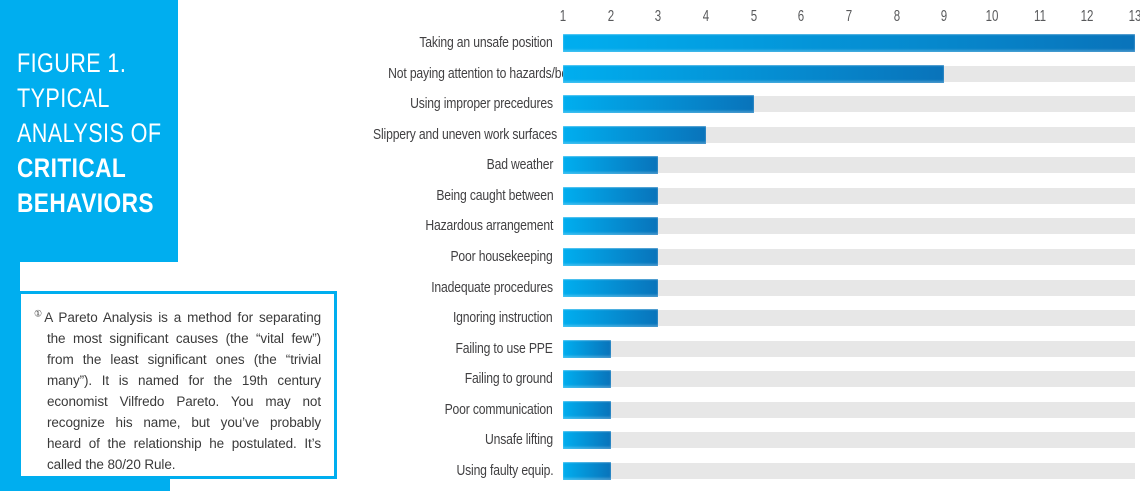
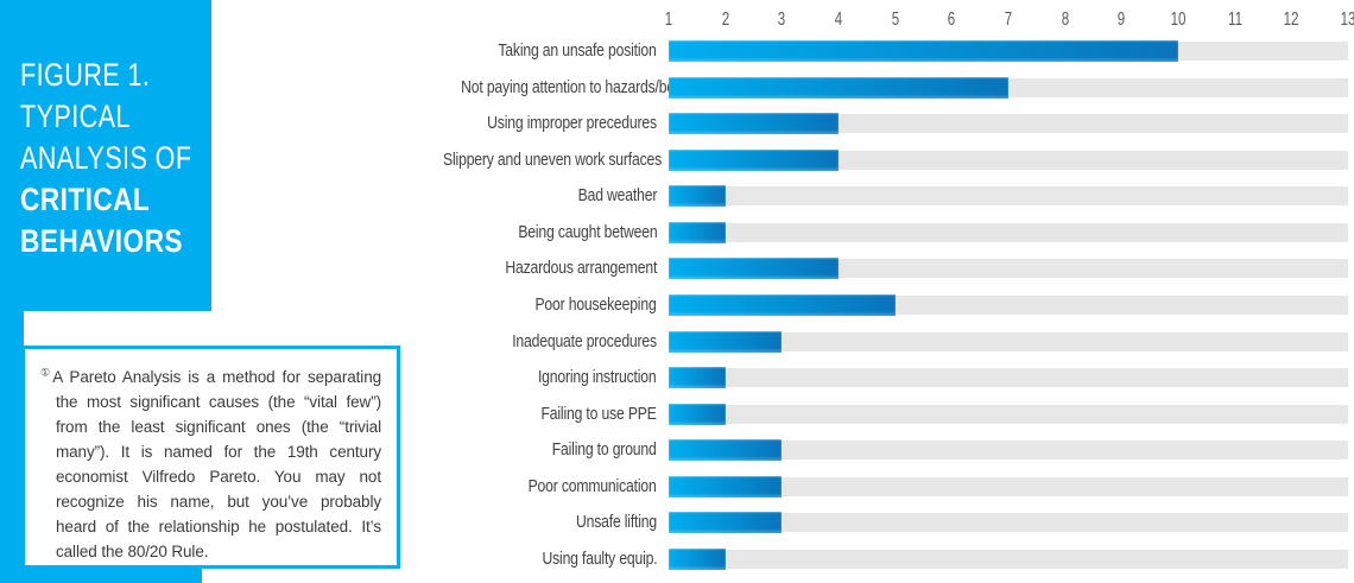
Taking an unsafe position: 13 -> 10
Not paying attention to hazards/being preoccupied: 9 -> 7
Using improper precedures: 5 -> 4
Bad weather: 3 -> 2
Being caught between: 3 -> 2
Hazardous arrangement: 3 -> 4
Poor housekeeping: 3 -> 5
Ignoring instruction: 3 -> 2
Failing to ground: 2 -> 3
Poor communication: 2 -> 3
Unsafe lifting: 2 -> 3
